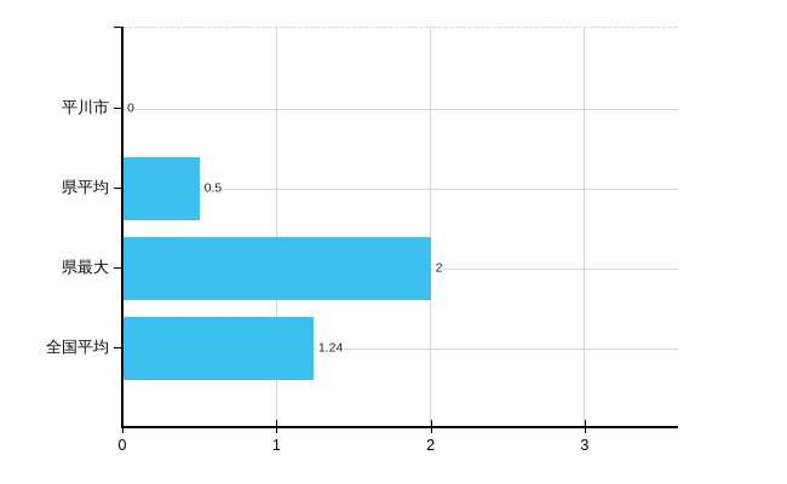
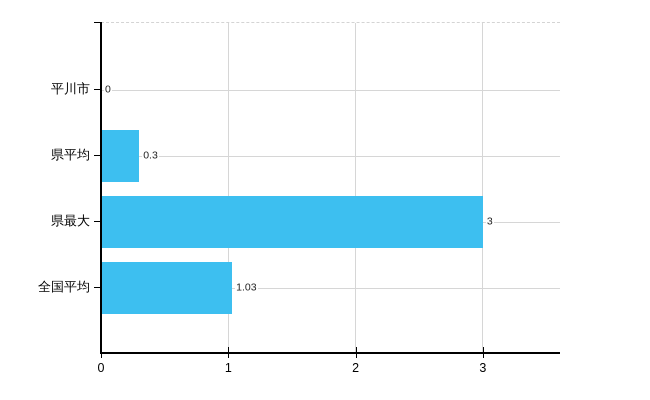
県平均: 0.5 -> 0.3
県最大: 2 -> 3
全国平均: 1.24 -> 1.03
